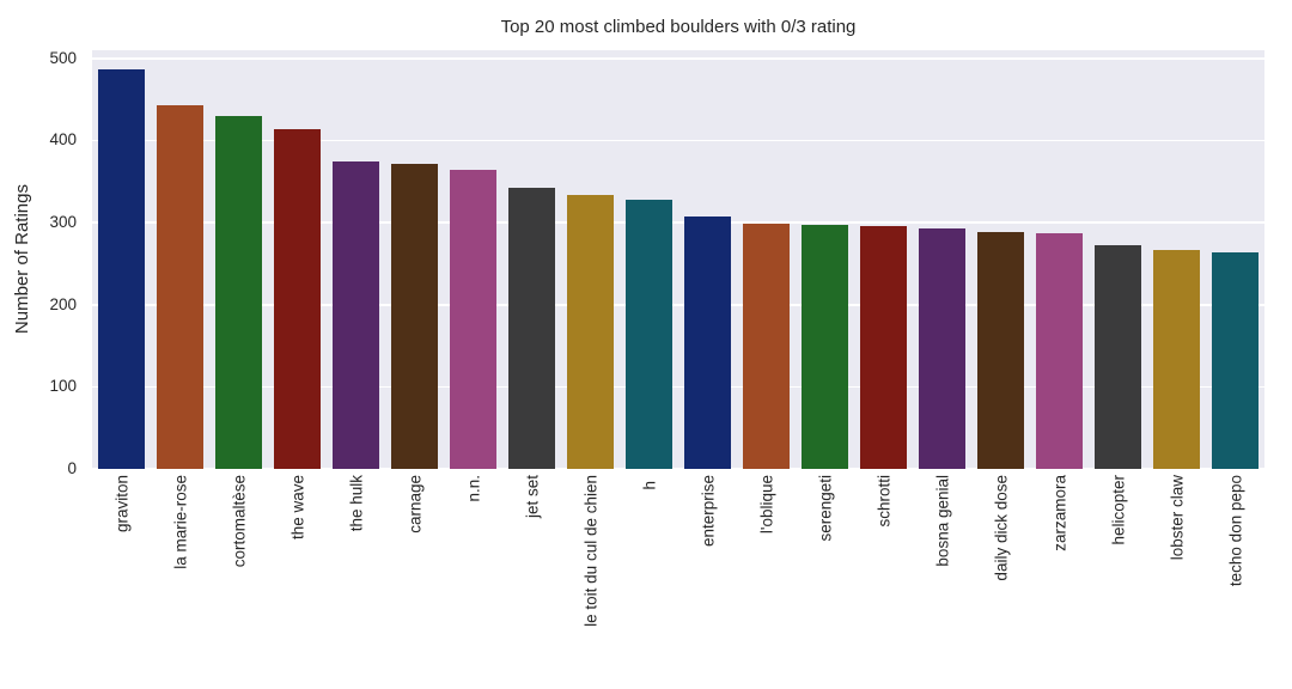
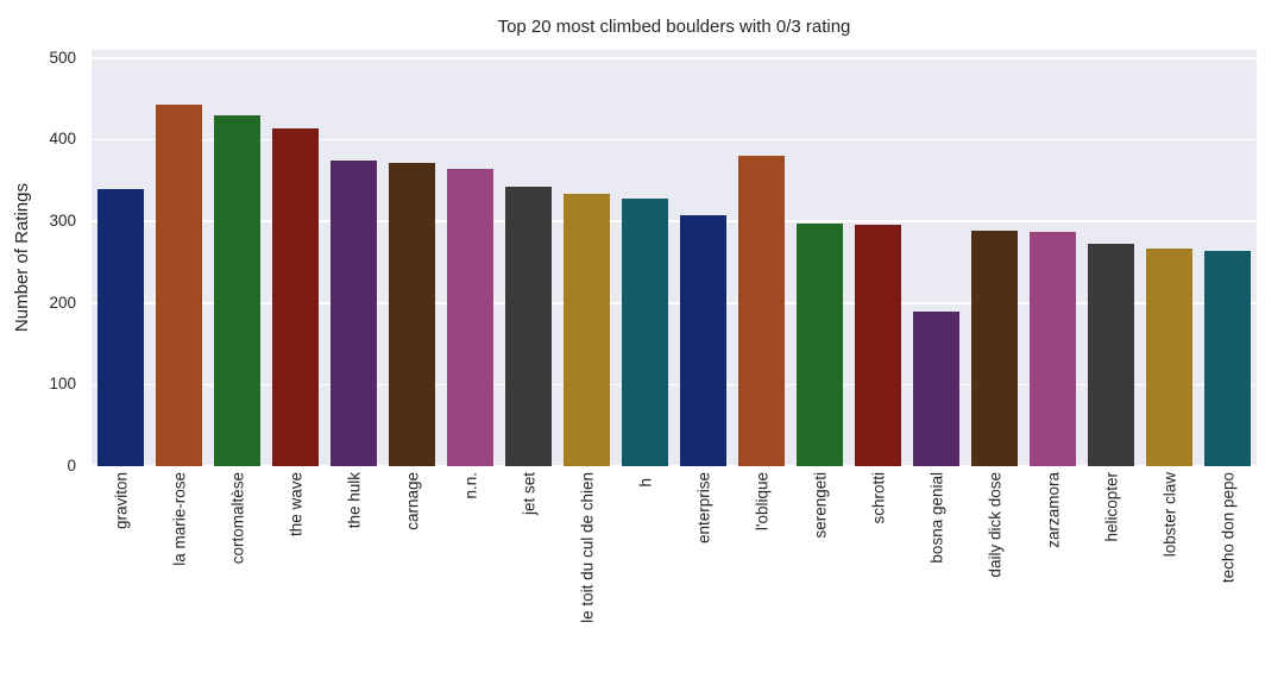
graviton: 490 -> 340
l'oblique: 300 -> 380
bosna genial: 290 -> 190
